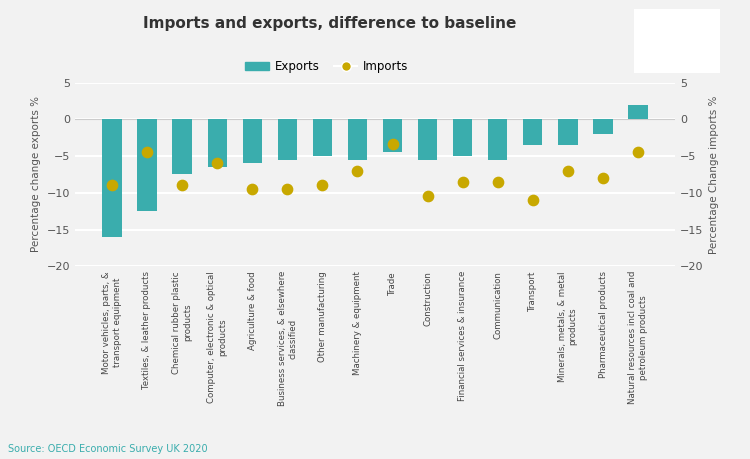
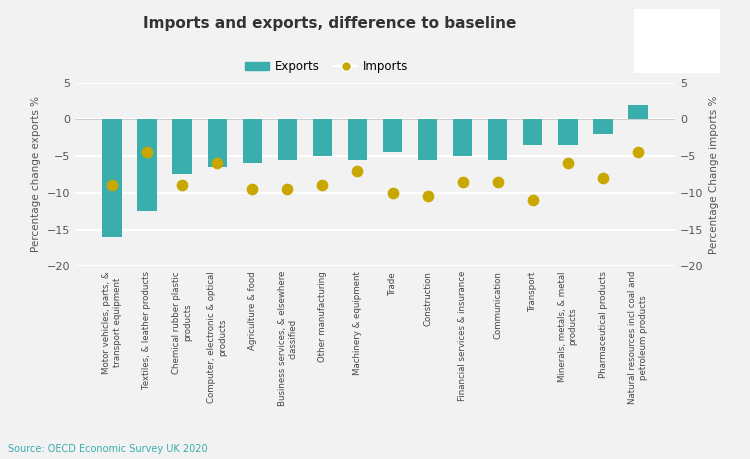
Imports/Trade: -3.4 -> -10.0
Imports/Minerals, metals, & metal products: -7.0 -> -6.0
